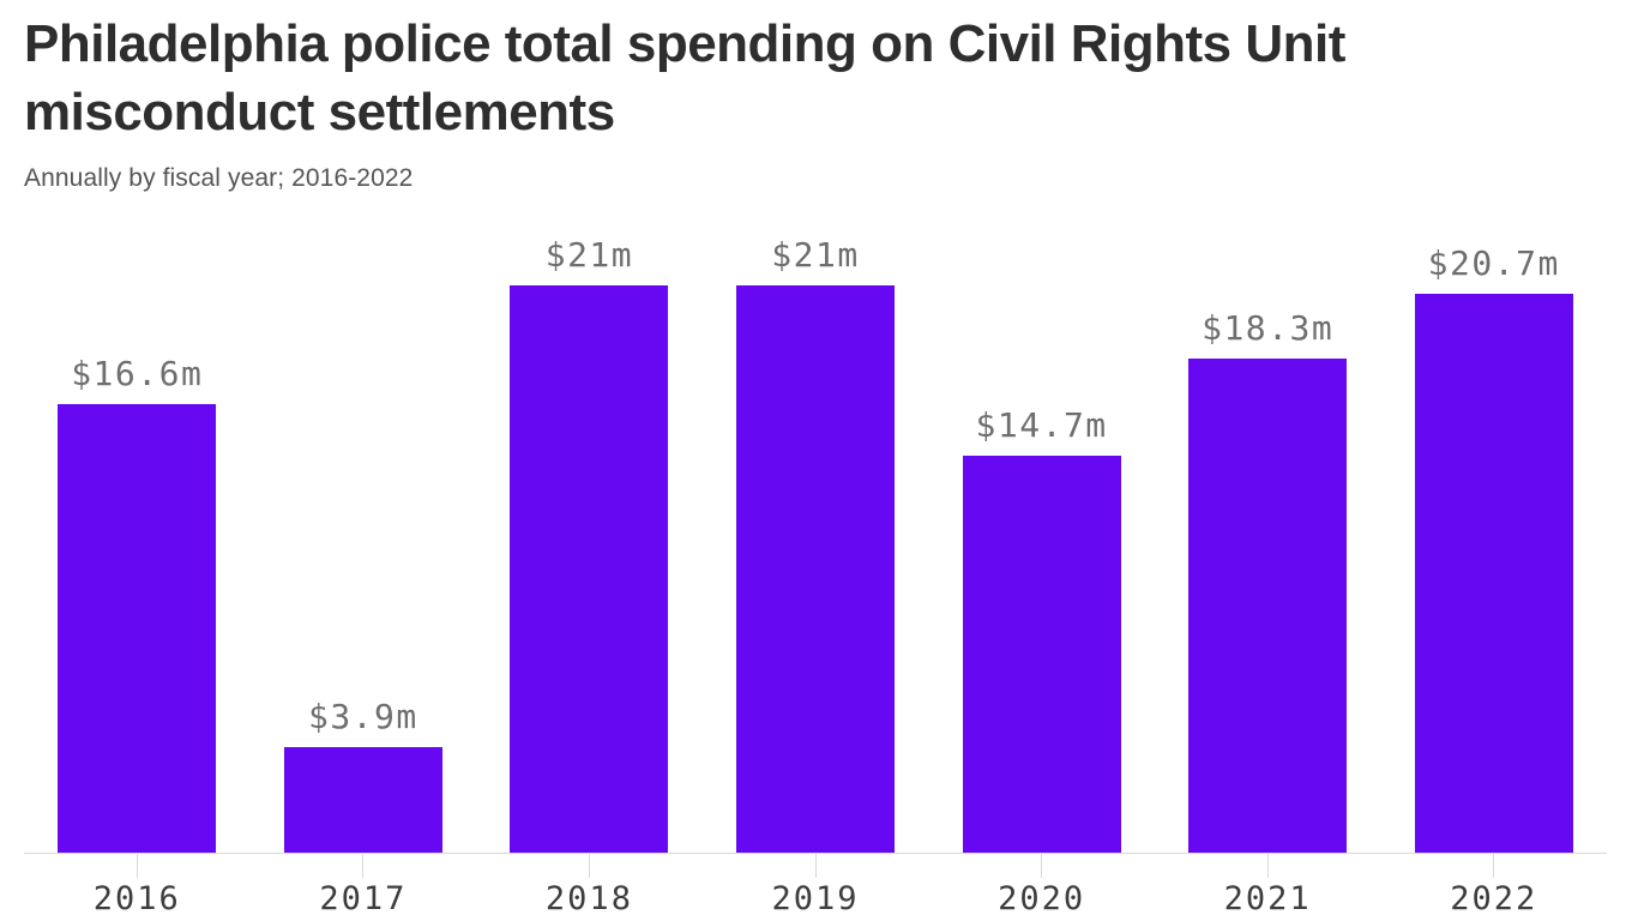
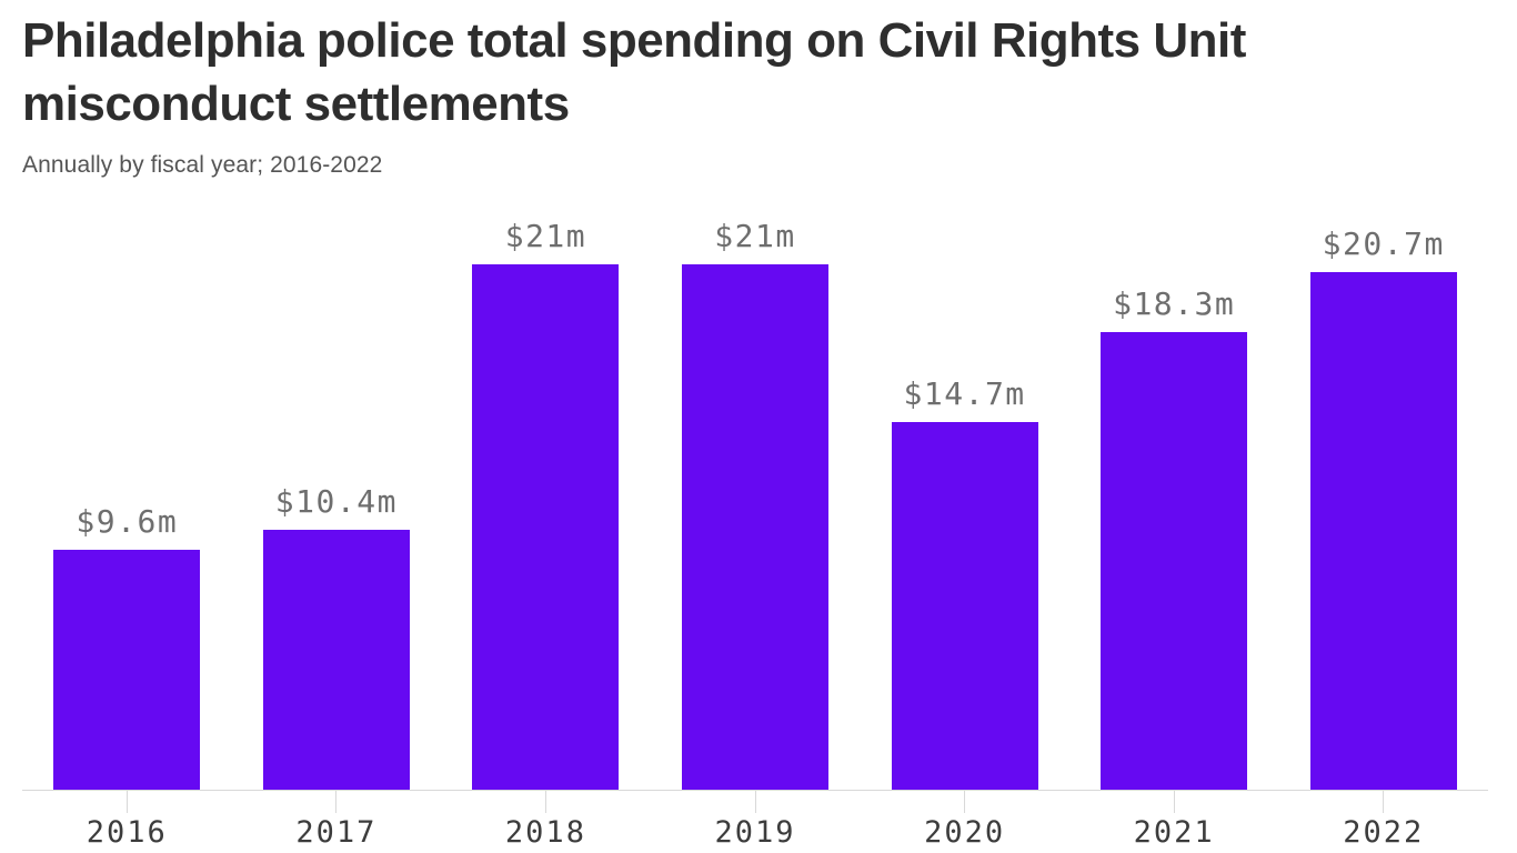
2016: $16.6m -> $9.6m
2017: $3.9m -> $10.4m
